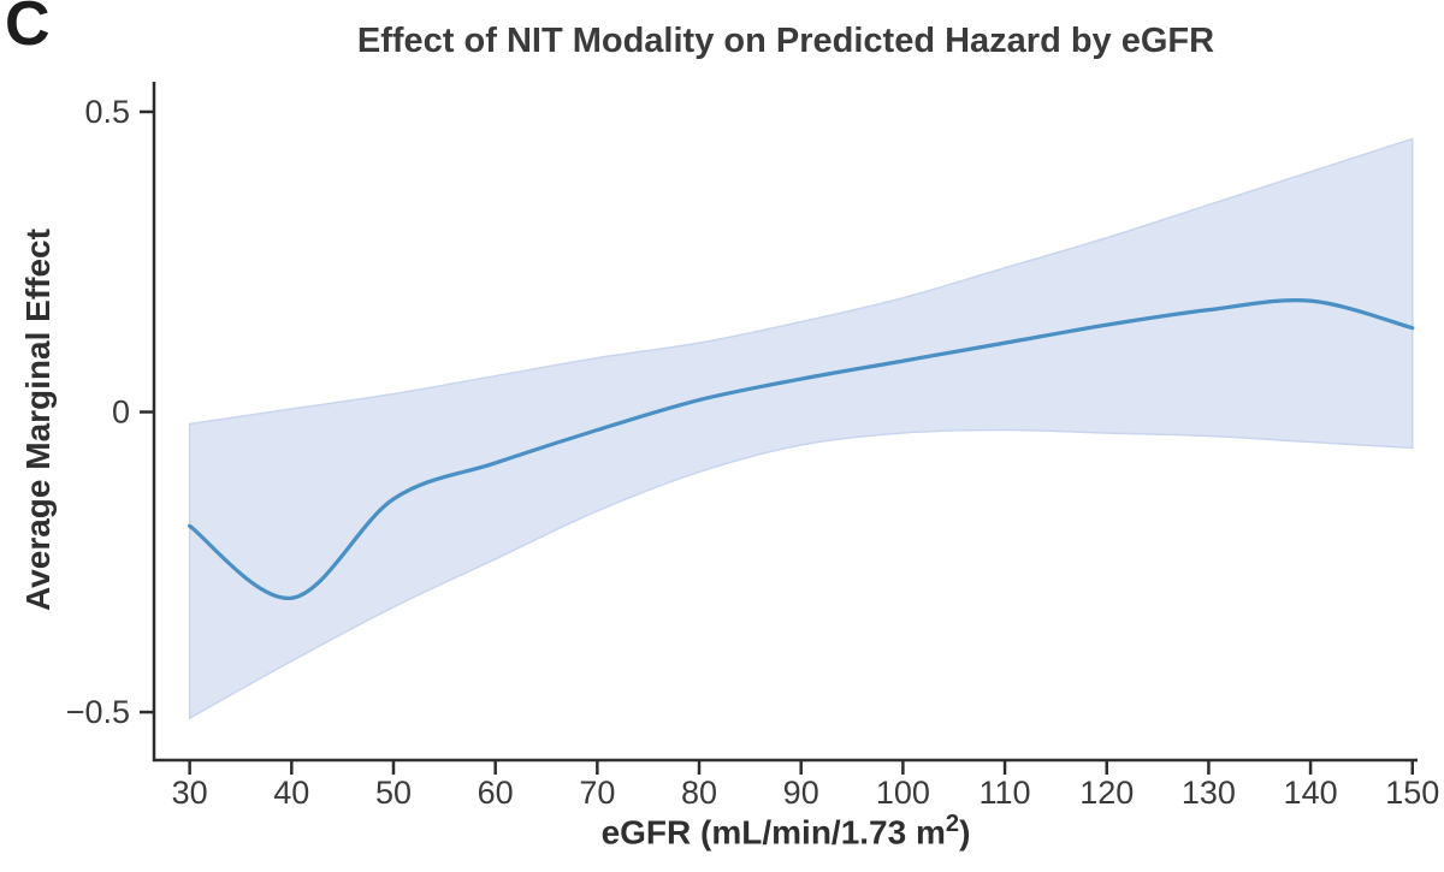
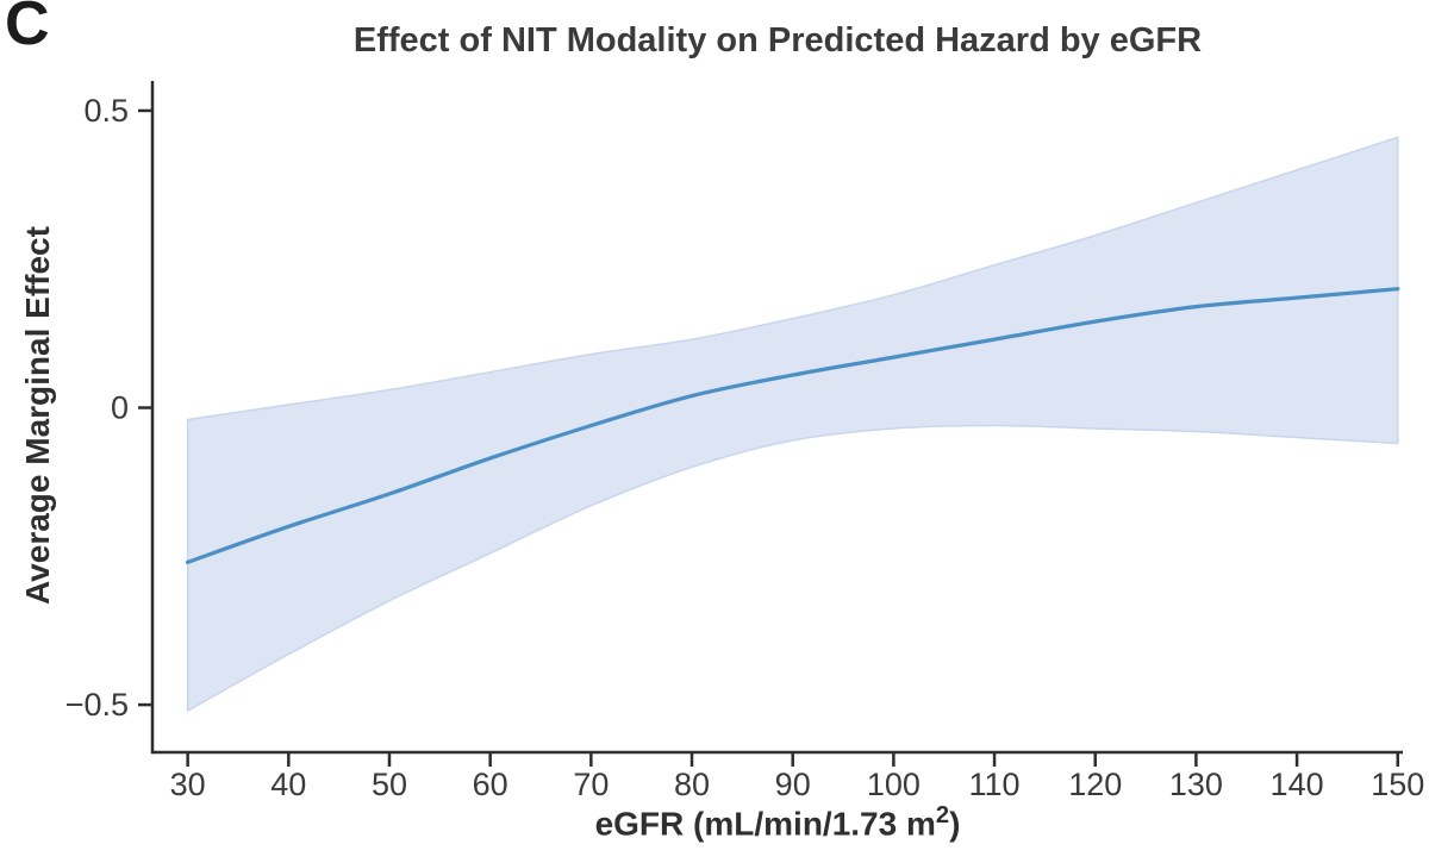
30: -0.19 -> -0.26
40: -0.31 -> -0.20
150: 0.14 -> 0.20
